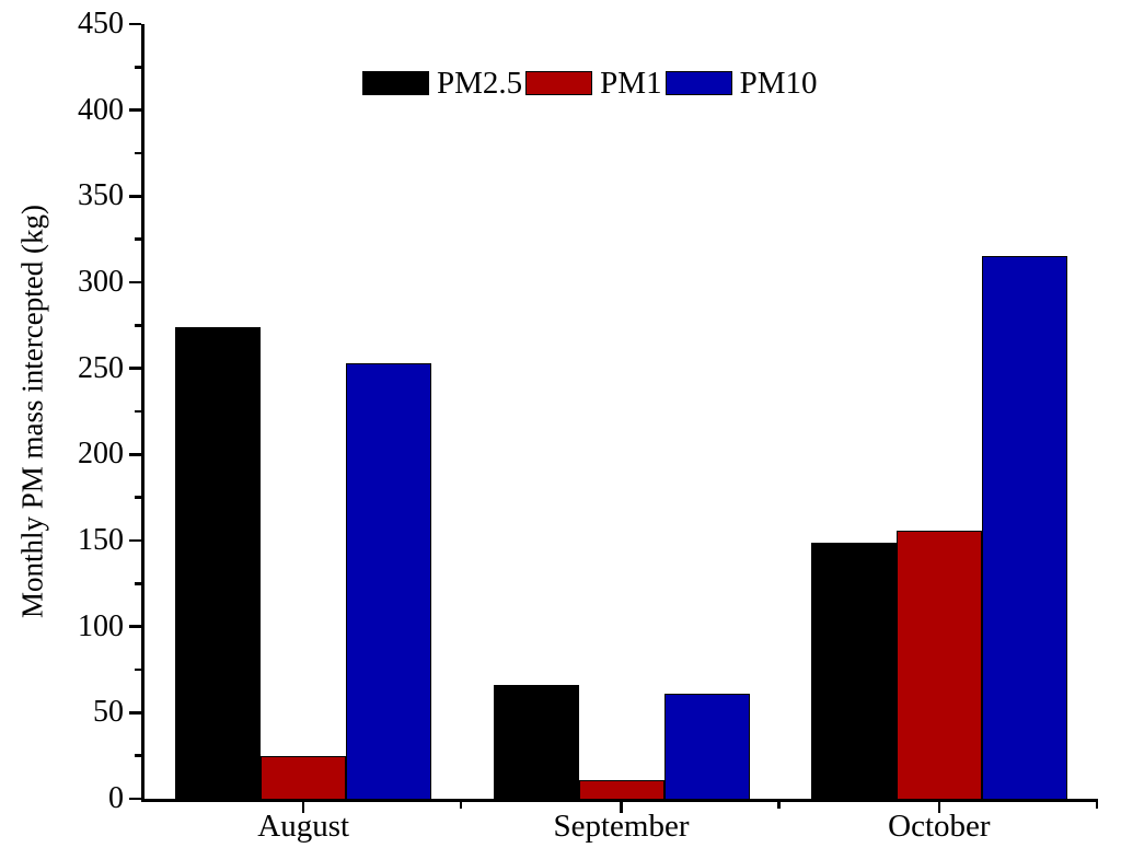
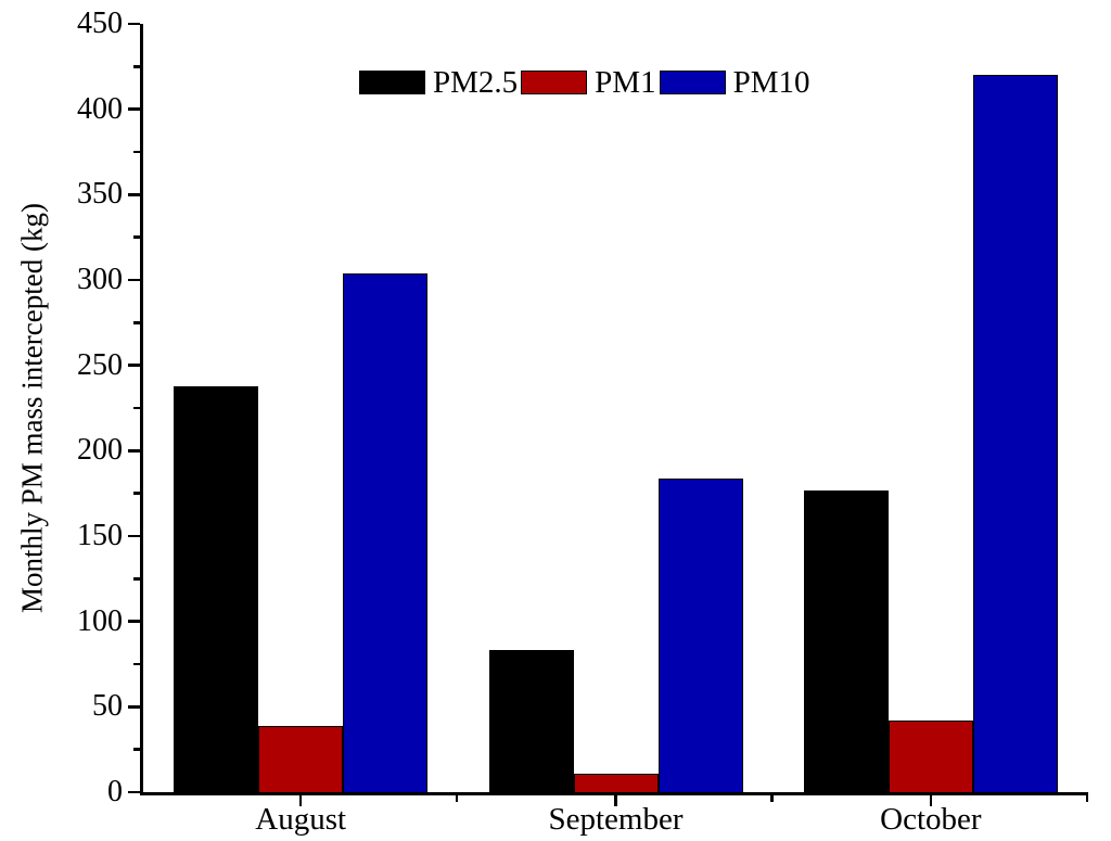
PM2.5/August: 274 -> 238
PM1/August: 25 -> 39
PM10/August: 253 -> 304
PM2.5/September: 66 -> 83
PM10/September: 61 -> 184
PM2.5/October: 149 -> 177
PM1/October: 156 -> 42
PM10/October: 315 -> 420
